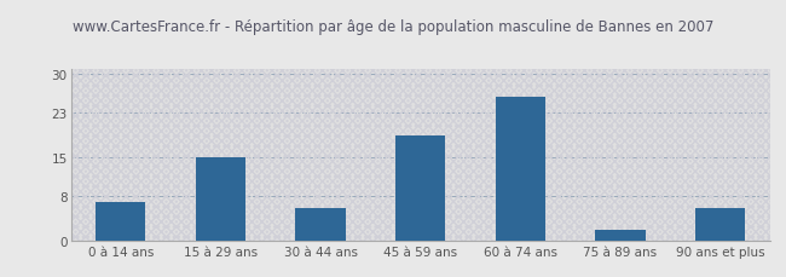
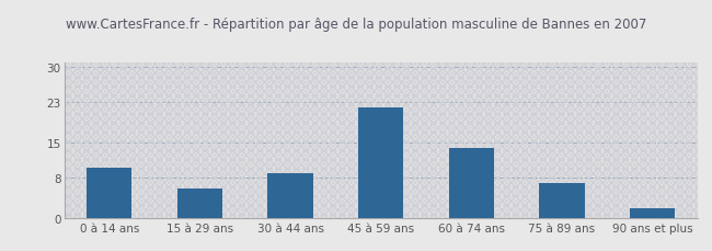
0 à 14 ans: 7 -> 10
15 à 29 ans: 15 -> 6
30 à 44 ans: 6 -> 9
45 à 59 ans: 19 -> 22
60 à 74 ans: 26 -> 14
75 à 89 ans: 2 -> 7
90 ans et plus: 6 -> 2
